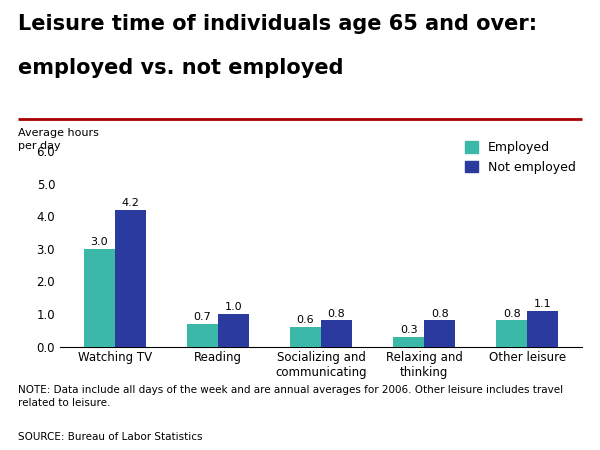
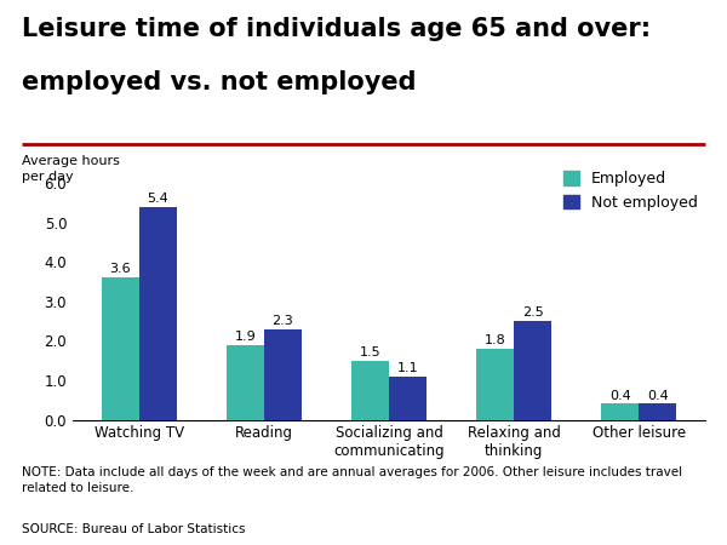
Employed/Watching TV: 3.0 -> 3.6
Not employed/Watching TV: 4.2 -> 5.4
Employed/Reading: 0.7 -> 1.9
Not employed/Reading: 1.0 -> 2.3
Employed/Socializing and communicating: 0.6 -> 1.5
Not employed/Socializing and communicating: 0.8 -> 1.1
Employed/Relaxing and thinking: 0.3 -> 1.8
Not employed/Relaxing and thinking: 0.8 -> 2.5
Employed/Other leisure: 0.8 -> 0.4
Not employed/Other leisure: 1.1 -> 0.4
